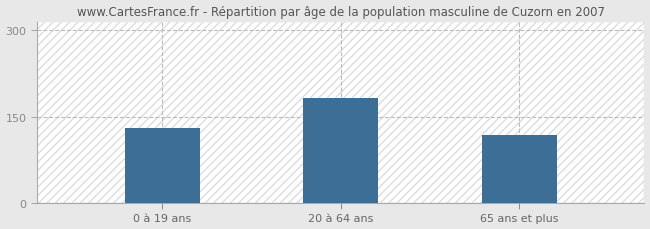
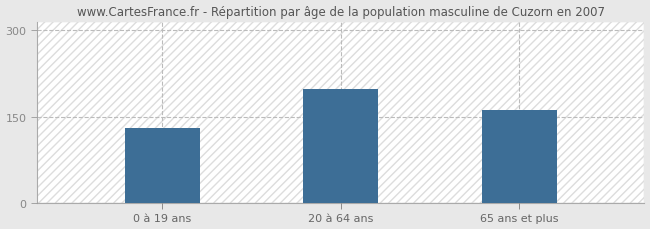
20 à 64 ans: 182 -> 198
65 ans et plus: 118 -> 162
